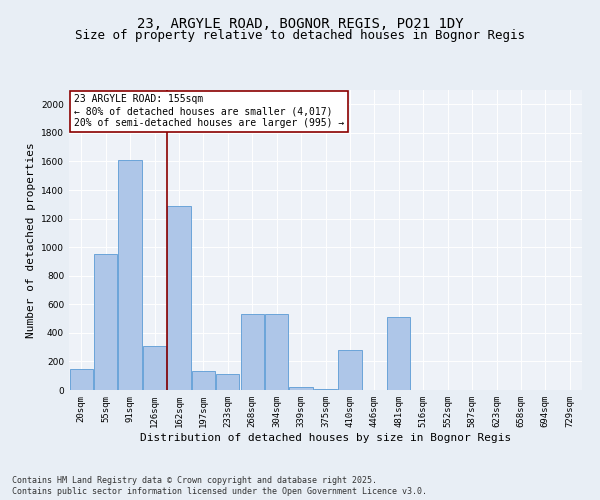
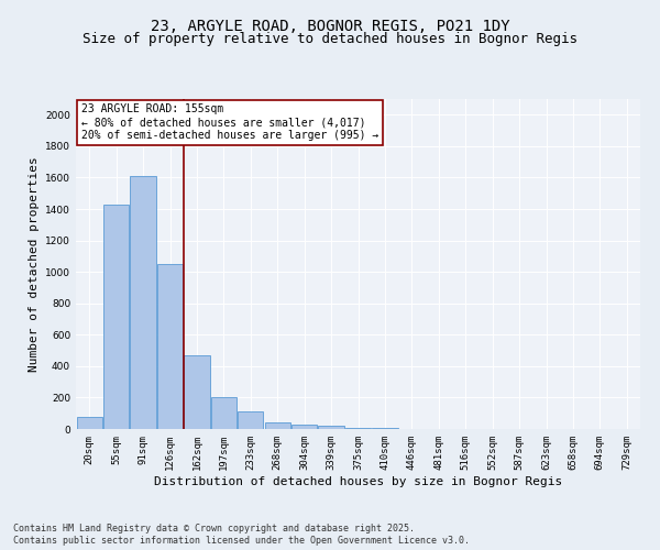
20sqm: 150 -> 80
55sqm: 950 -> 1430
126sqm: 310 -> 1050
162sqm: 1290 -> 470
197sqm: 130 -> 200
268sqm: 530 -> 40
304sqm: 530 -> 30
410sqm: 280 -> 0
481sqm: 510 -> 0
